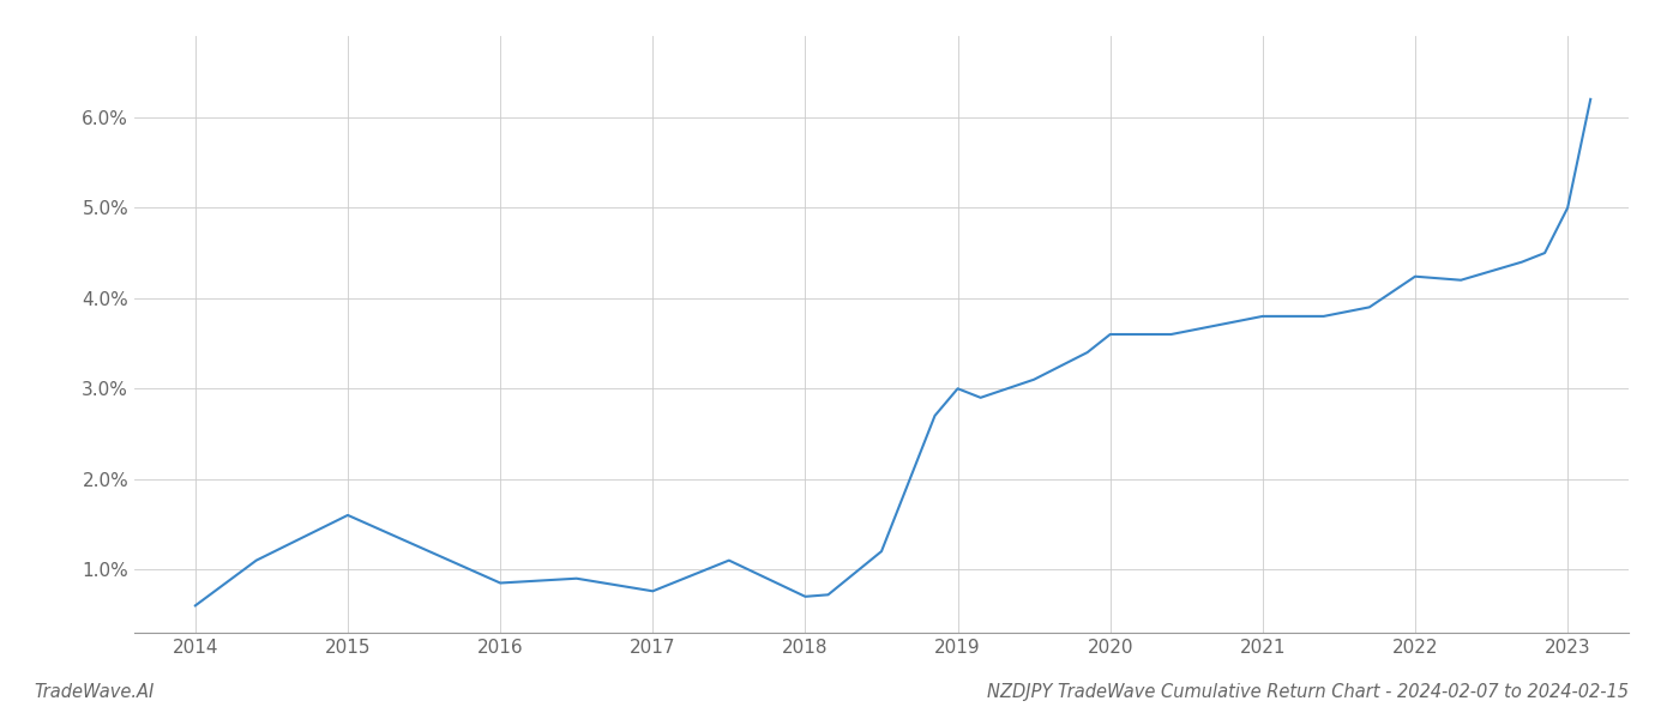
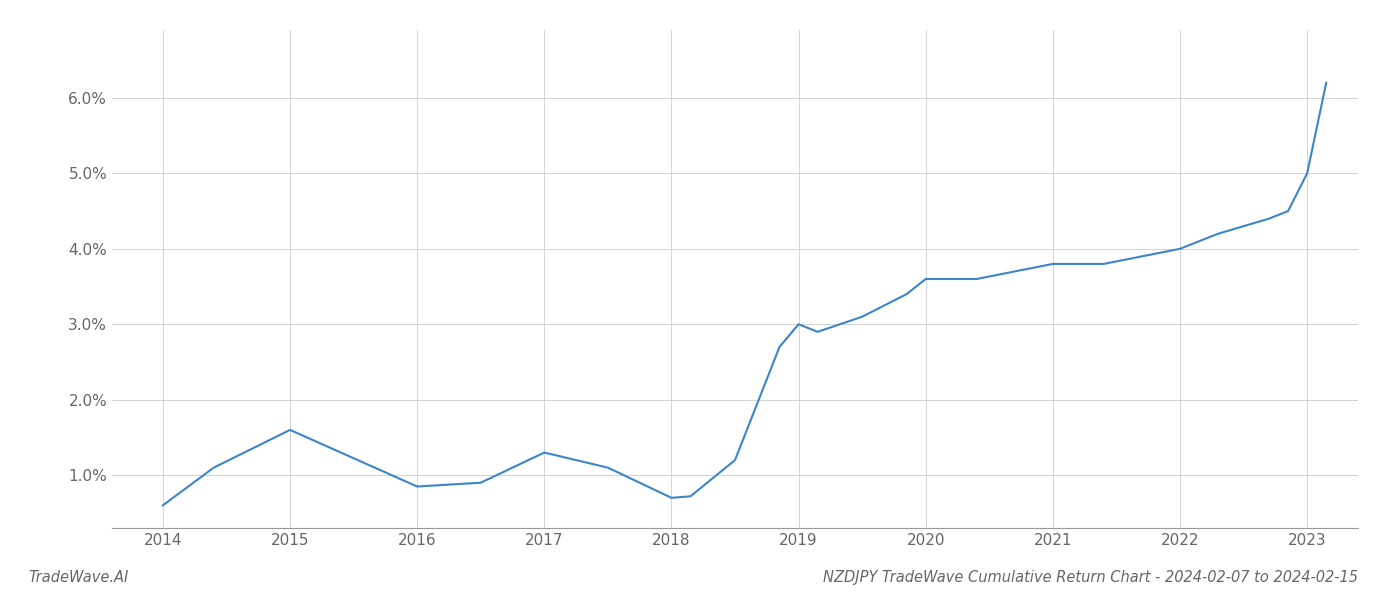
2017: 0.76% -> 1.30%
2022: 4.24% -> 4.00%
